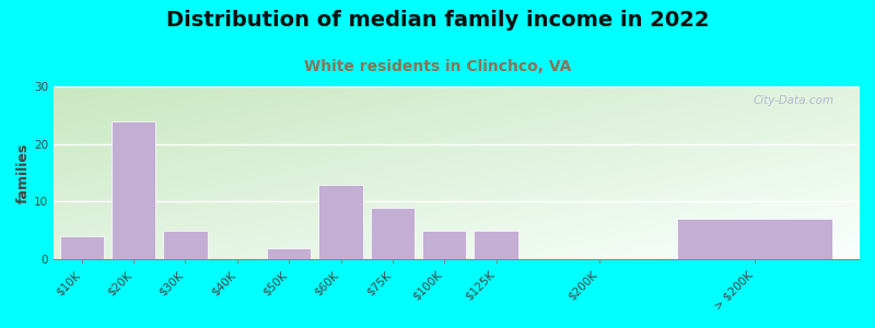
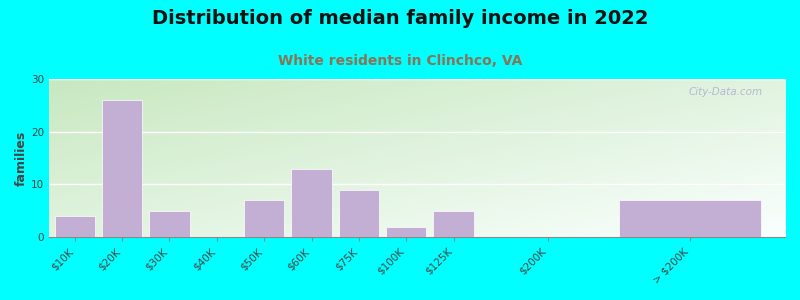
$20K: 24 -> 26
$50K: 2 -> 7
$100K: 5 -> 2
